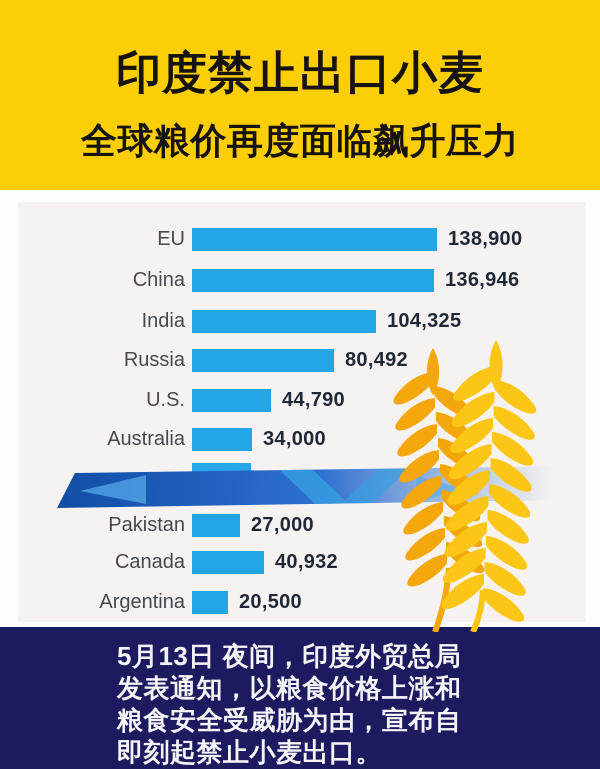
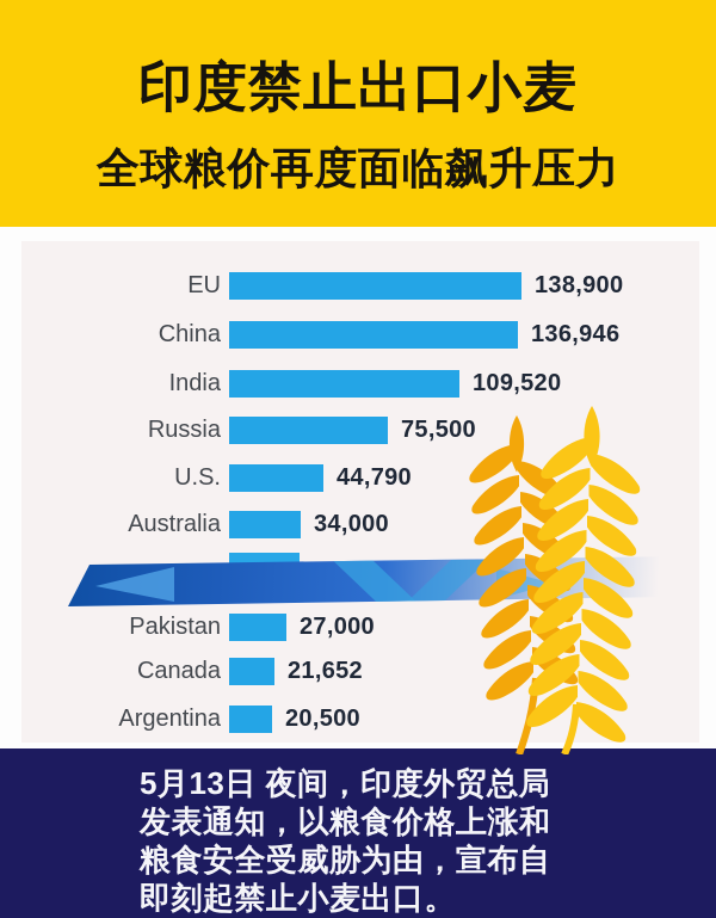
India: 104,325 -> 109,520
Russia: 80,492 -> 75,500
Canada: 40,932 -> 21,652
